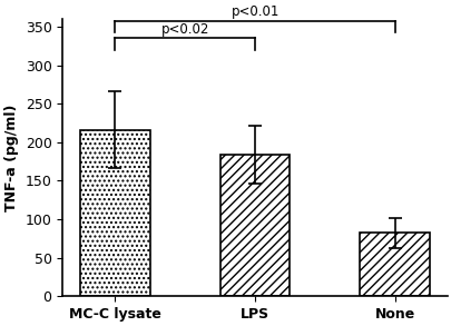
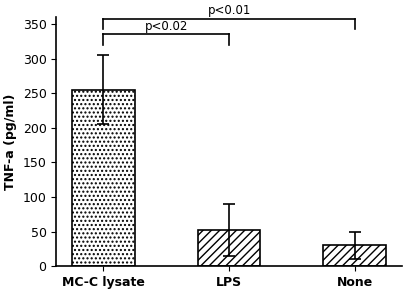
MC-C lysate: 216 -> 255
LPS: 184 -> 52
None: 82 -> 30
